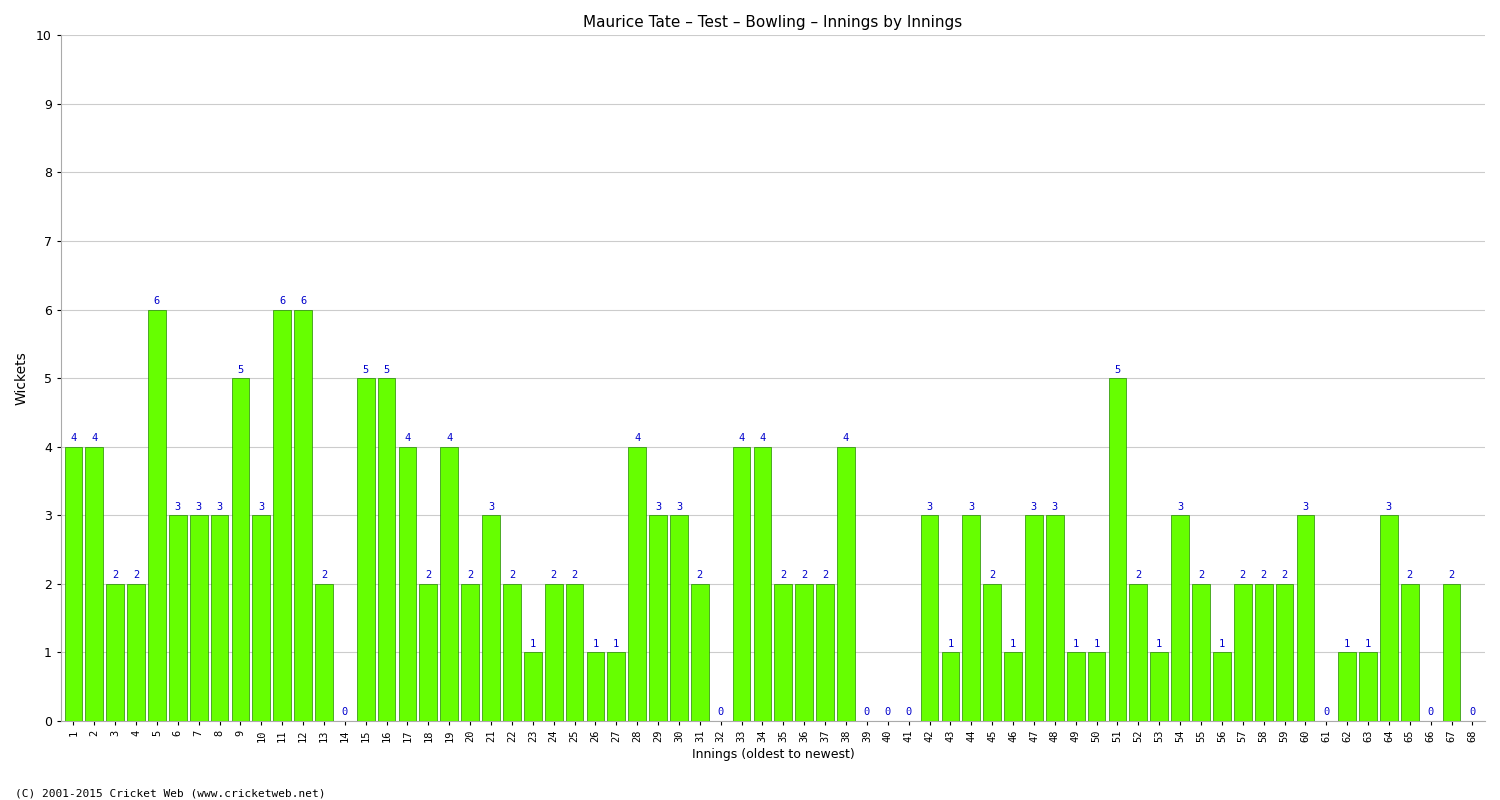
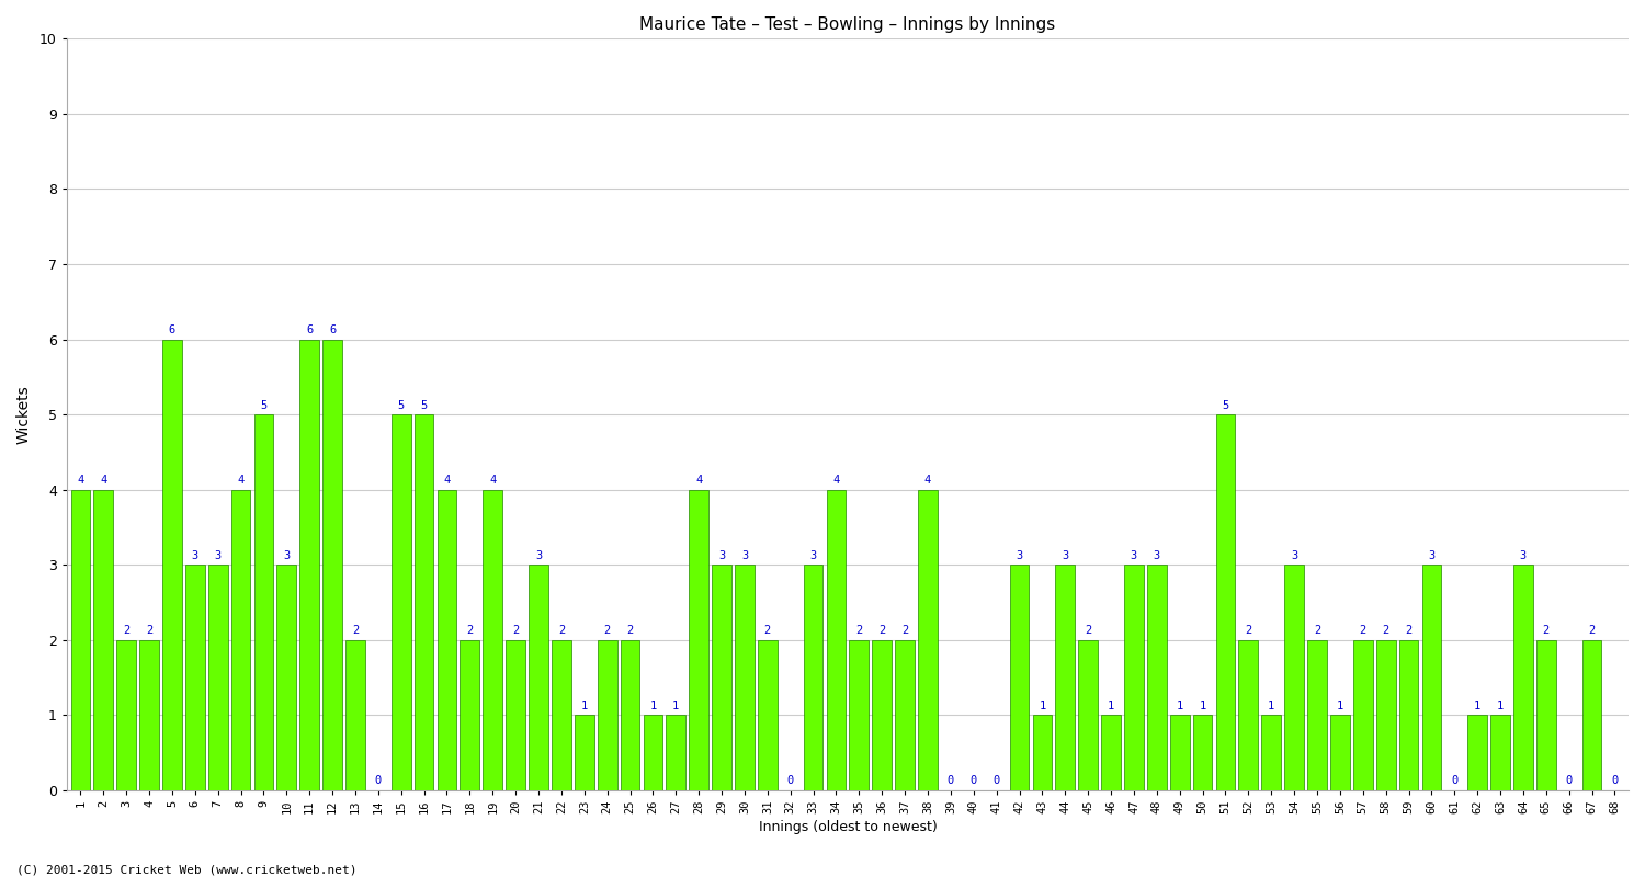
8: 3 -> 4
33: 4 -> 3
